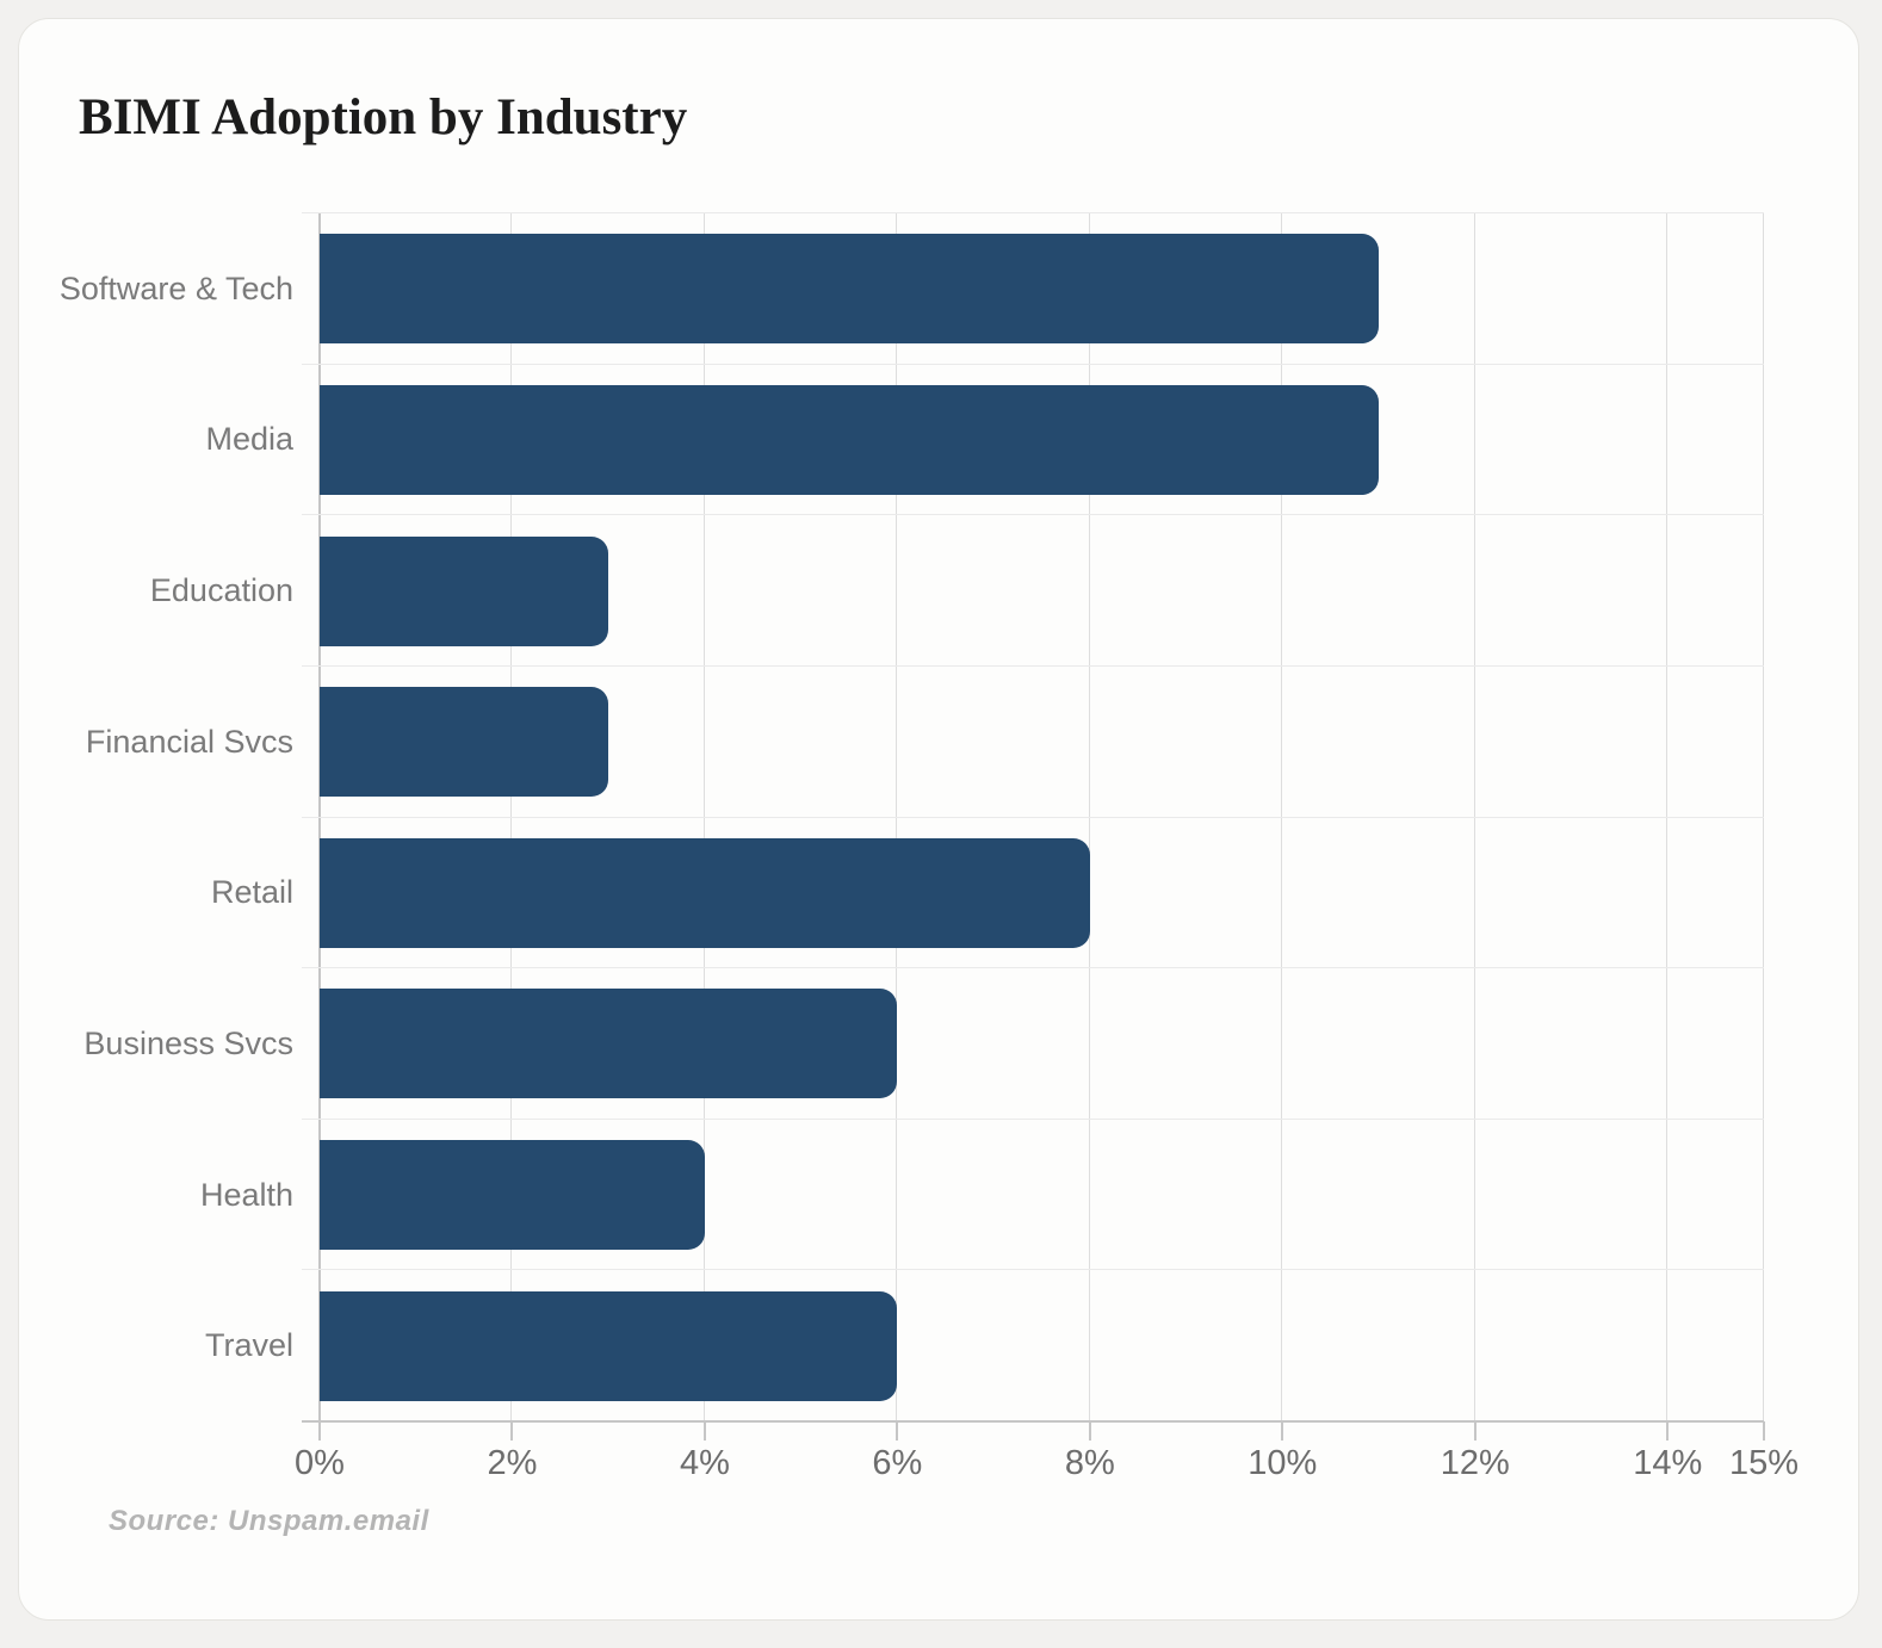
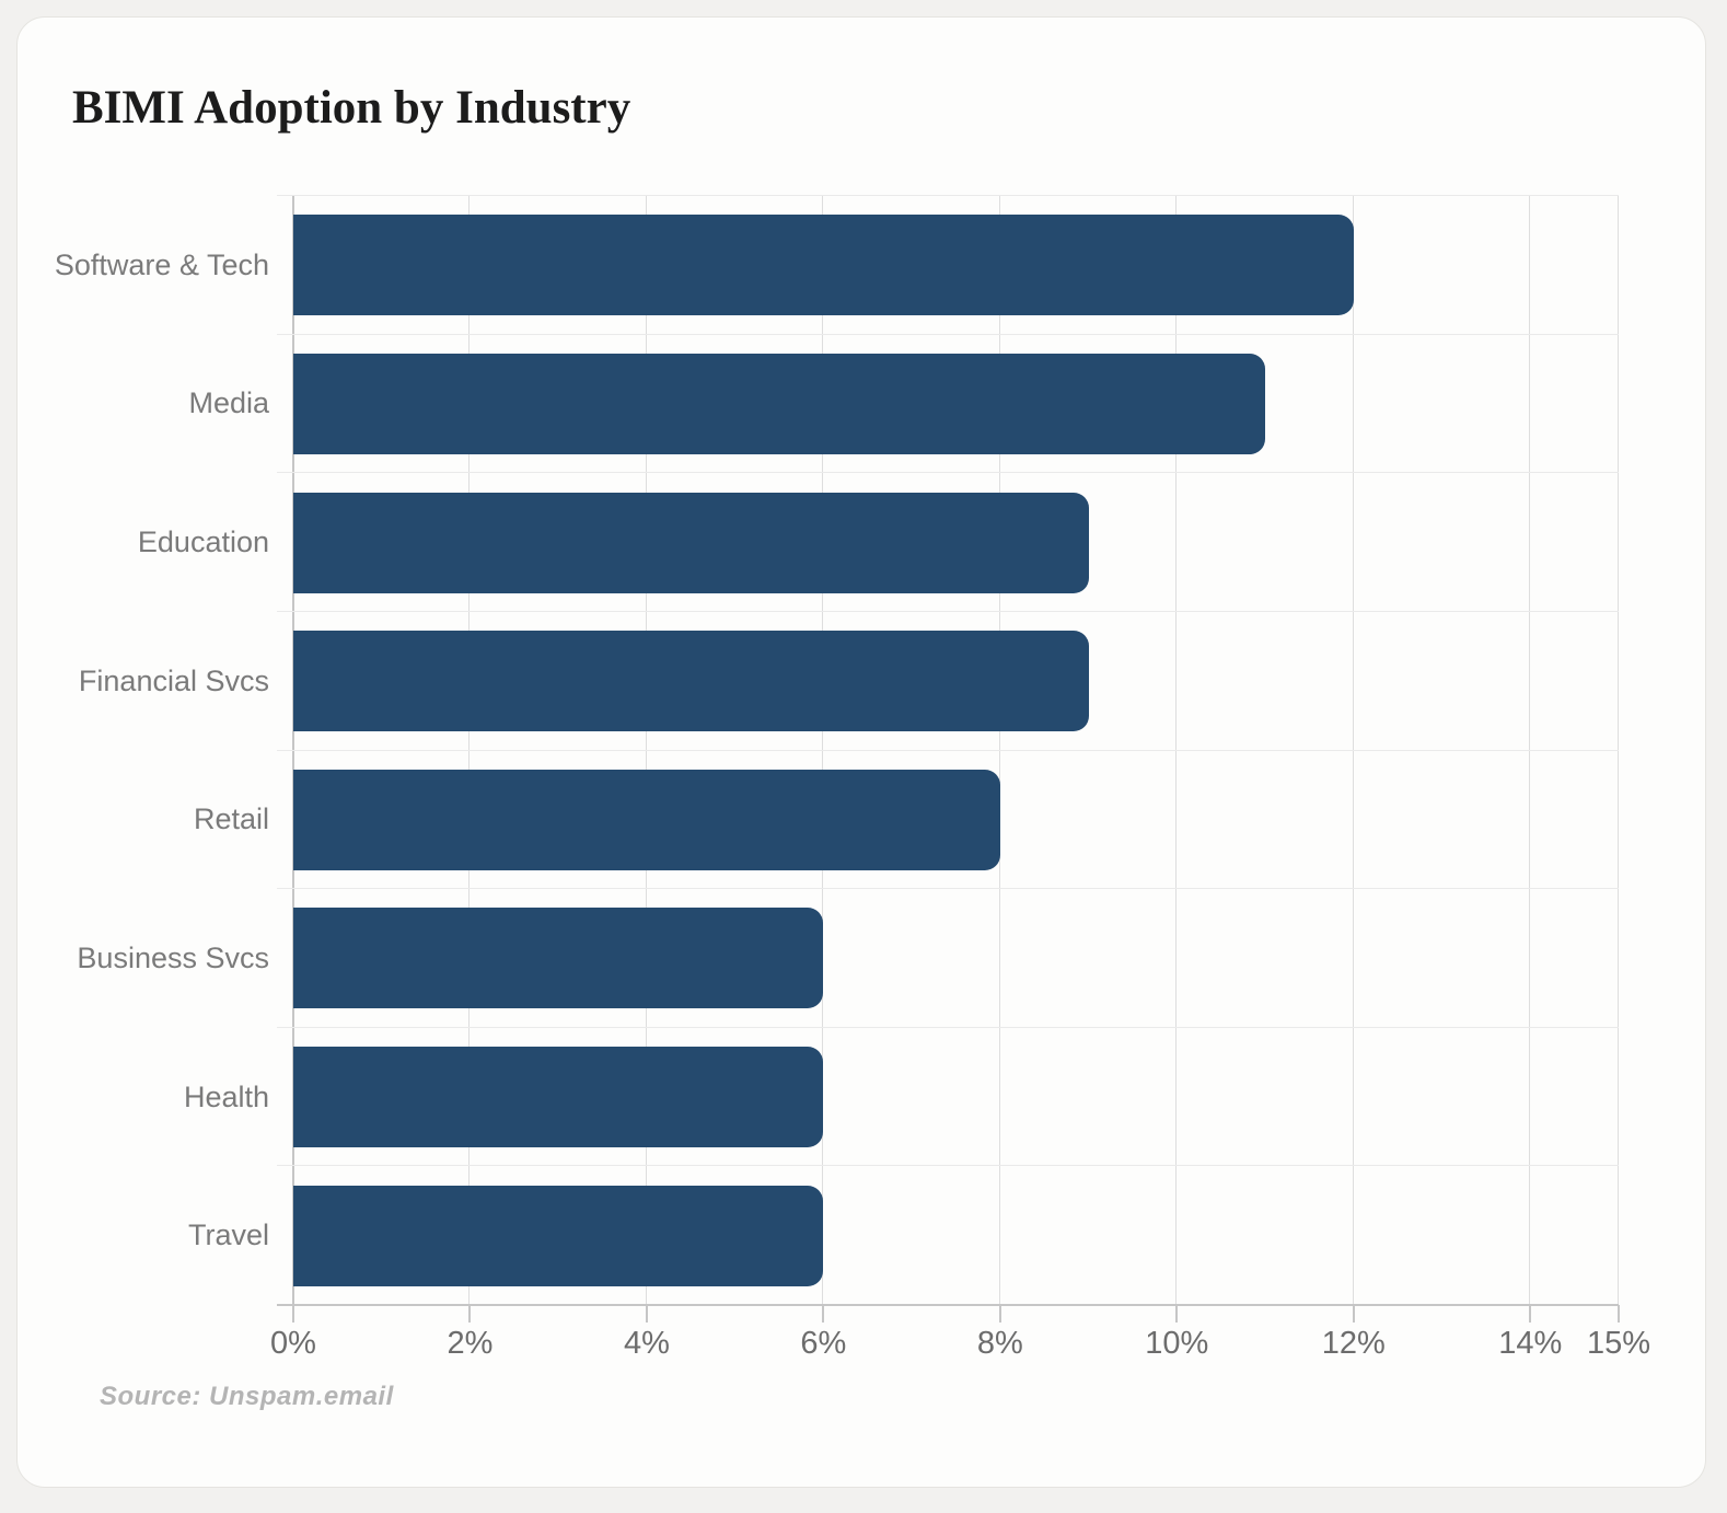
Software & Tech: 11% -> 12%
Education: 3% -> 9%
Financial Svcs: 3% -> 9%
Health: 4% -> 6%
